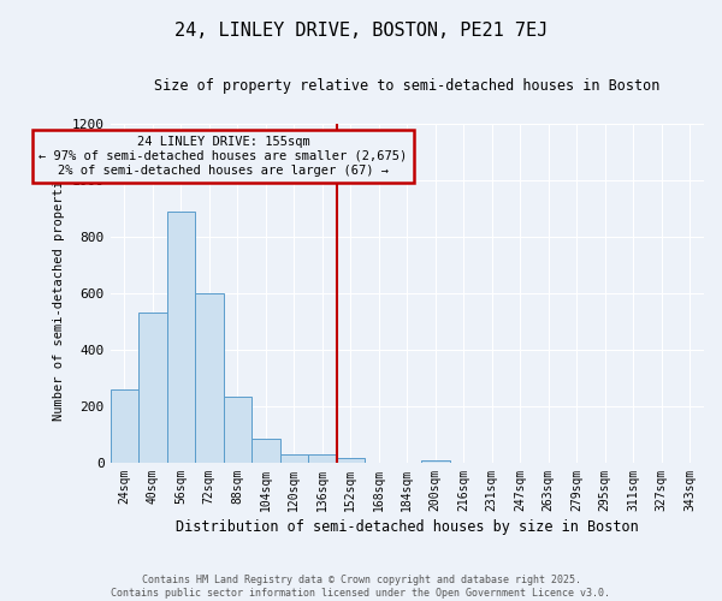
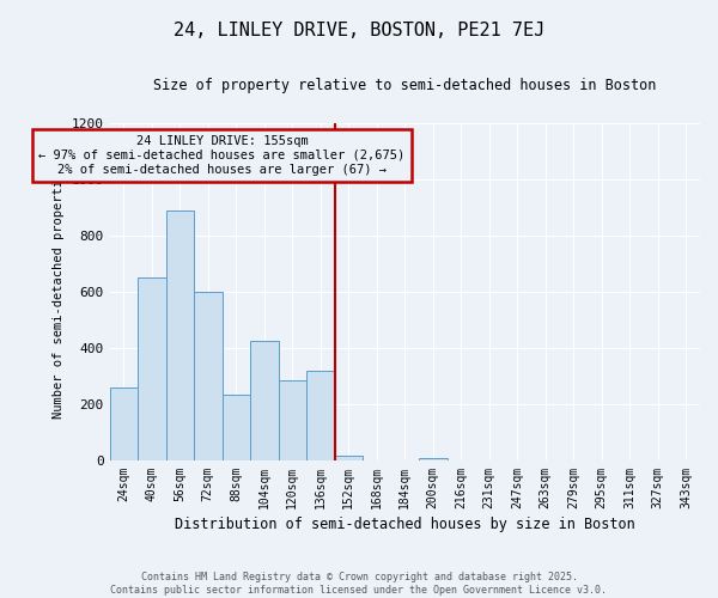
40sqm: 530 -> 650
104sqm: 85 -> 425
120sqm: 30 -> 285
136sqm: 28 -> 320
